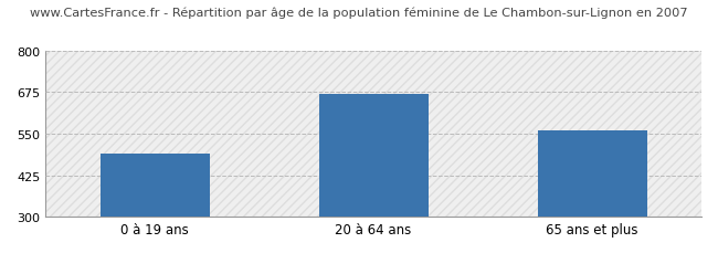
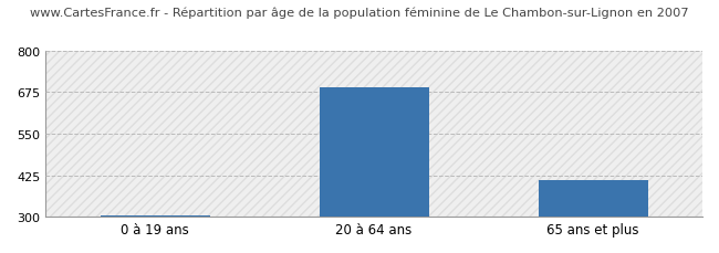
0 à 19 ans: 490 -> 305
20 à 64 ans: 670 -> 690
65 ans et plus: 560 -> 410
